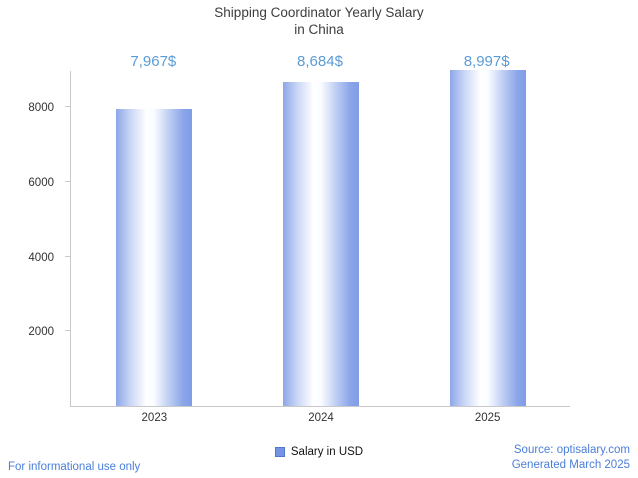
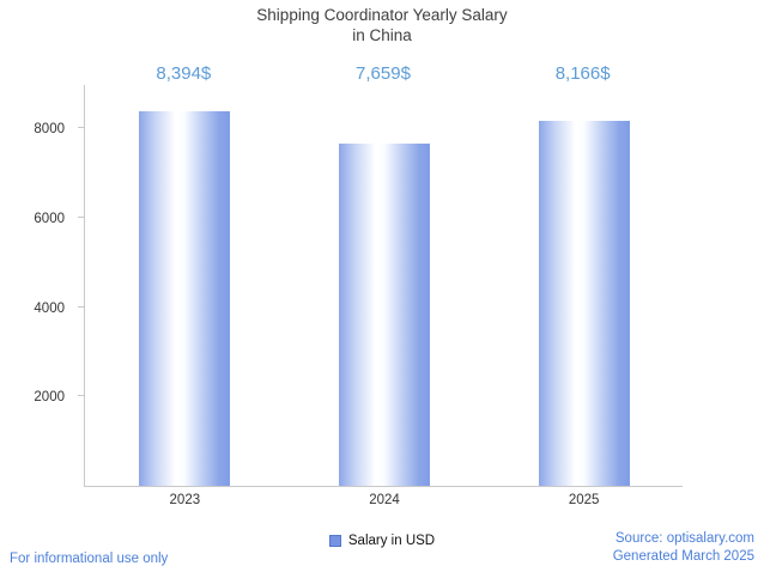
2023: 7,967 -> 8,394
2024: 8,684 -> 7,659
2025: 8,997 -> 8,166
